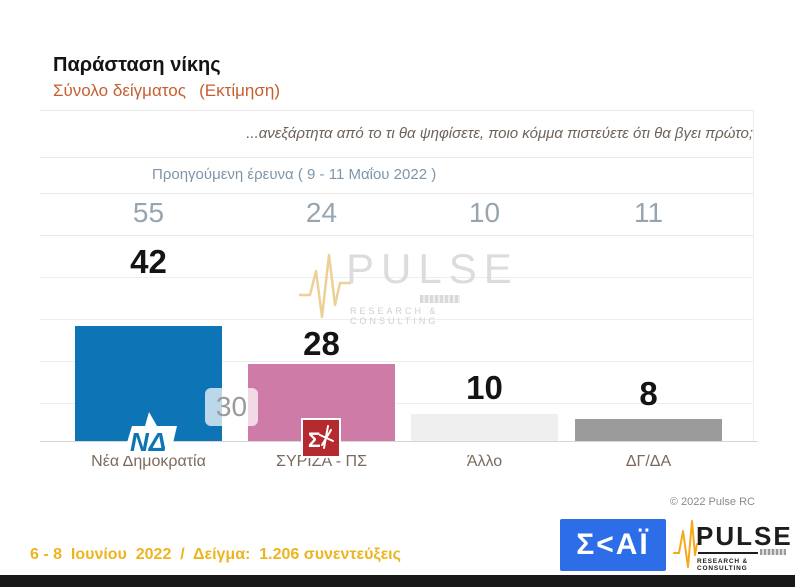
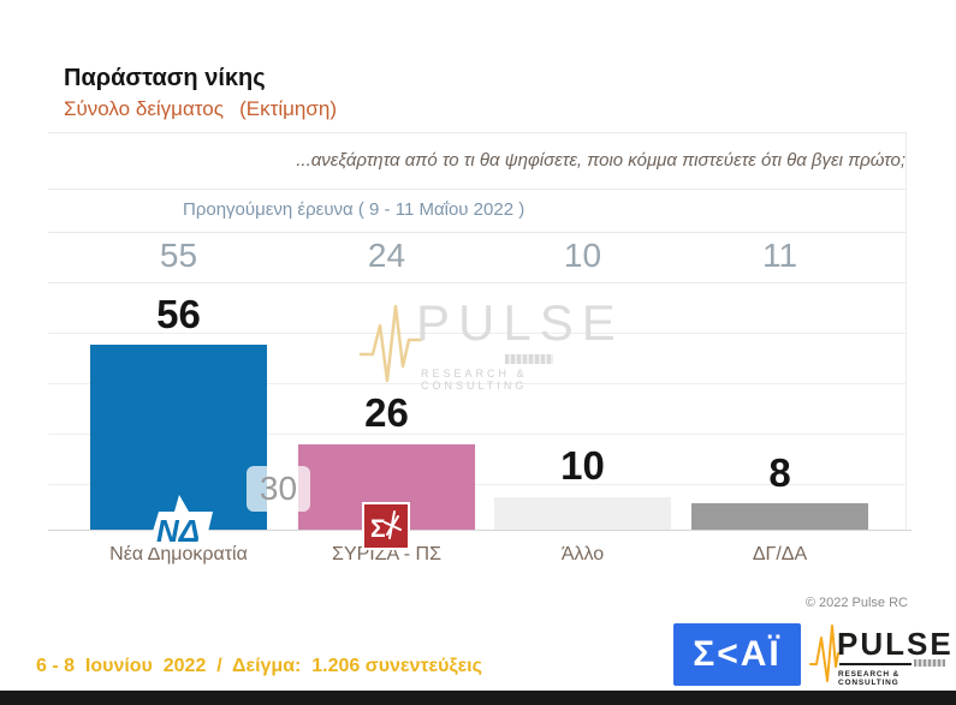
Νέα Δημοκρατία: 42 -> 56
ΣΥΡΙΖΑ - ΠΣ: 28 -> 26
